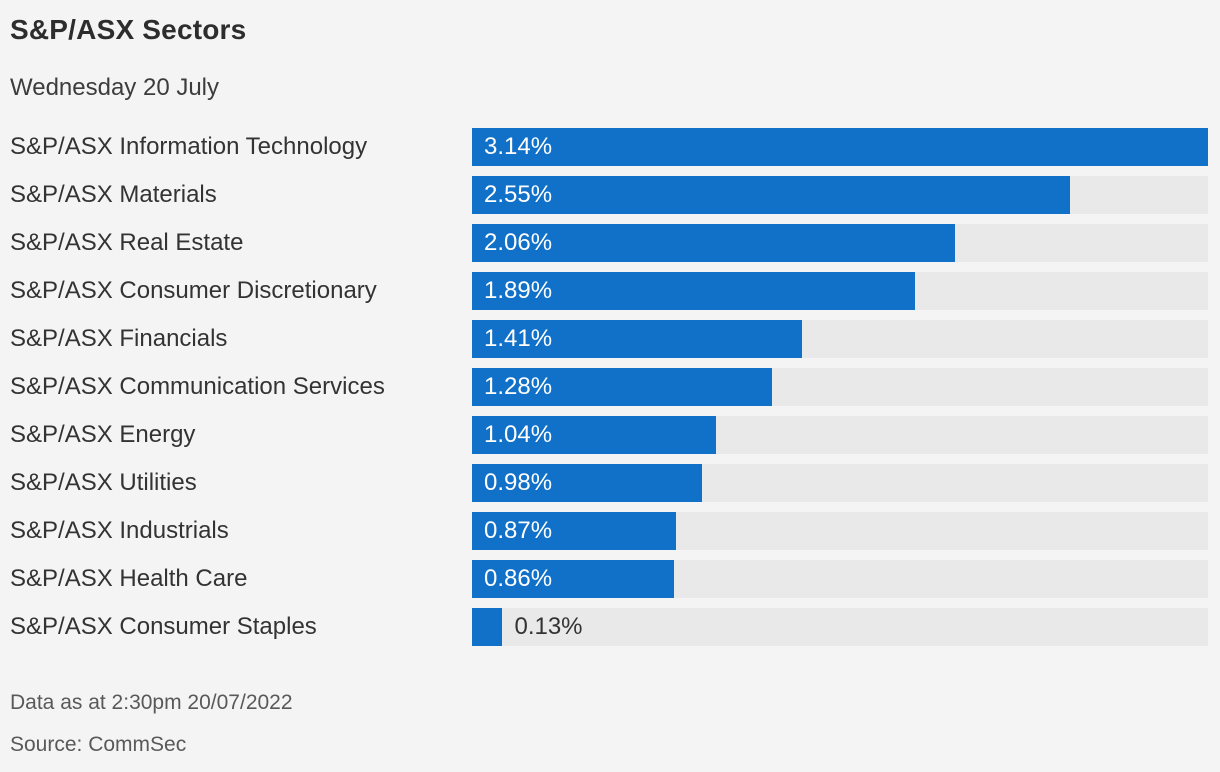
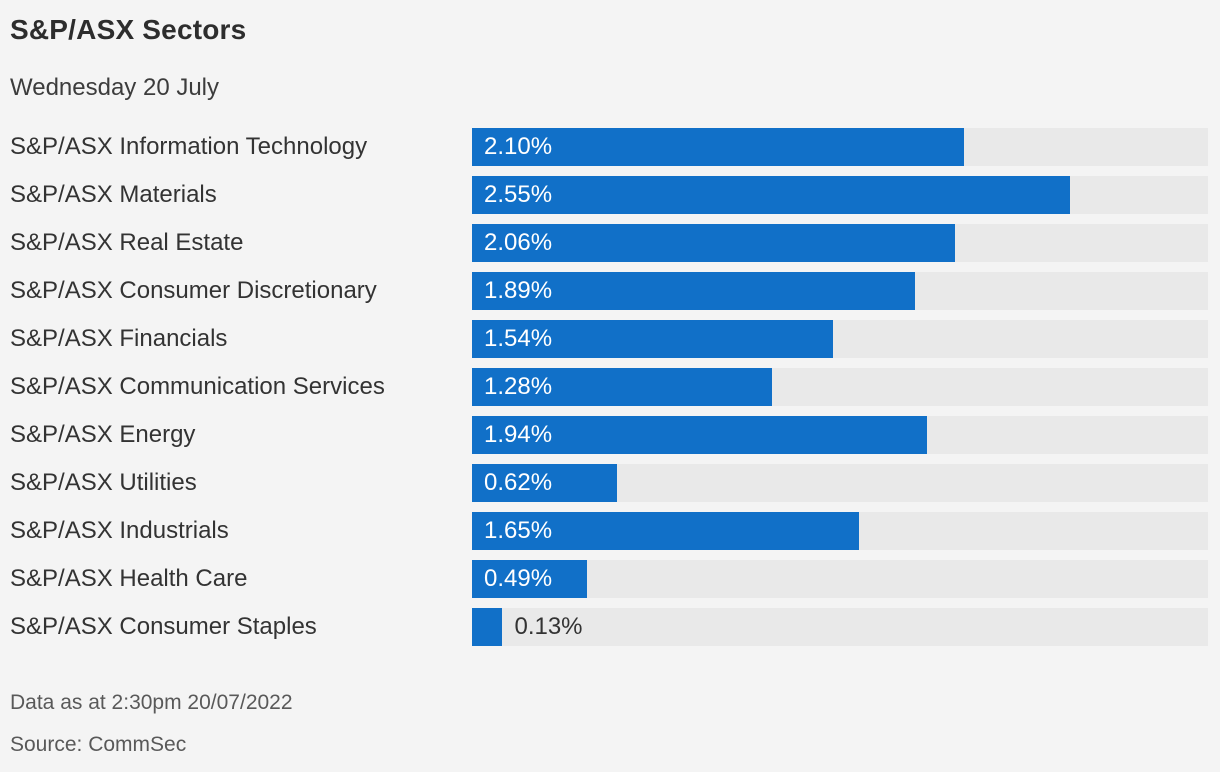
S&P/ASX Information Technology: 3.14% -> 2.10%
S&P/ASX Financials: 1.41% -> 1.54%
S&P/ASX Energy: 1.04% -> 1.94%
S&P/ASX Utilities: 0.98% -> 0.62%
S&P/ASX Industrials: 0.87% -> 1.65%
S&P/ASX Health Care: 0.86% -> 0.49%
